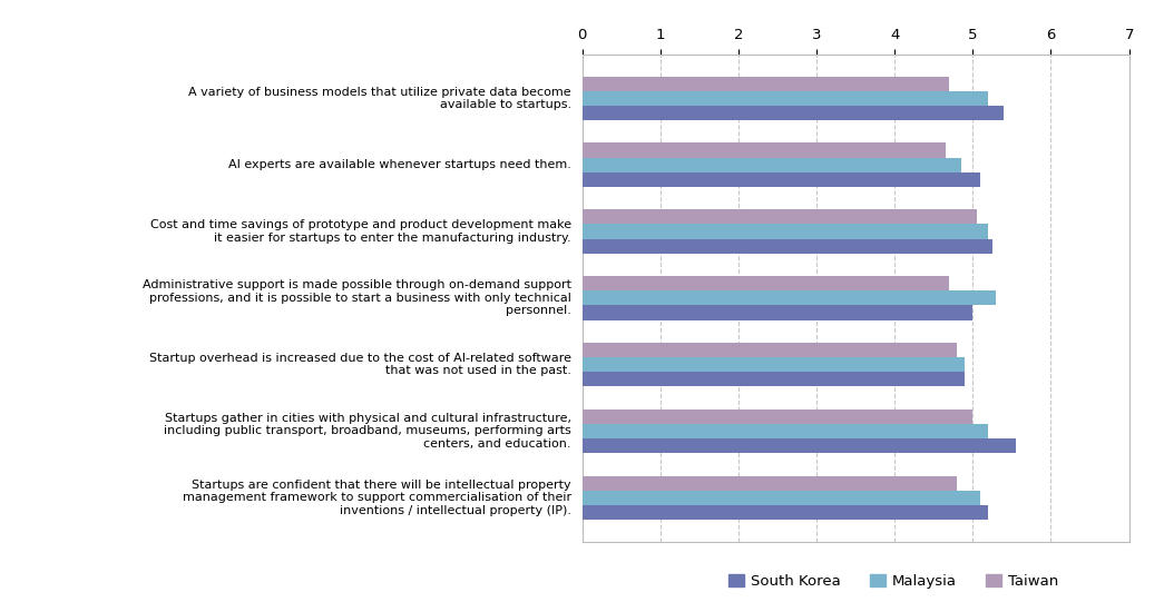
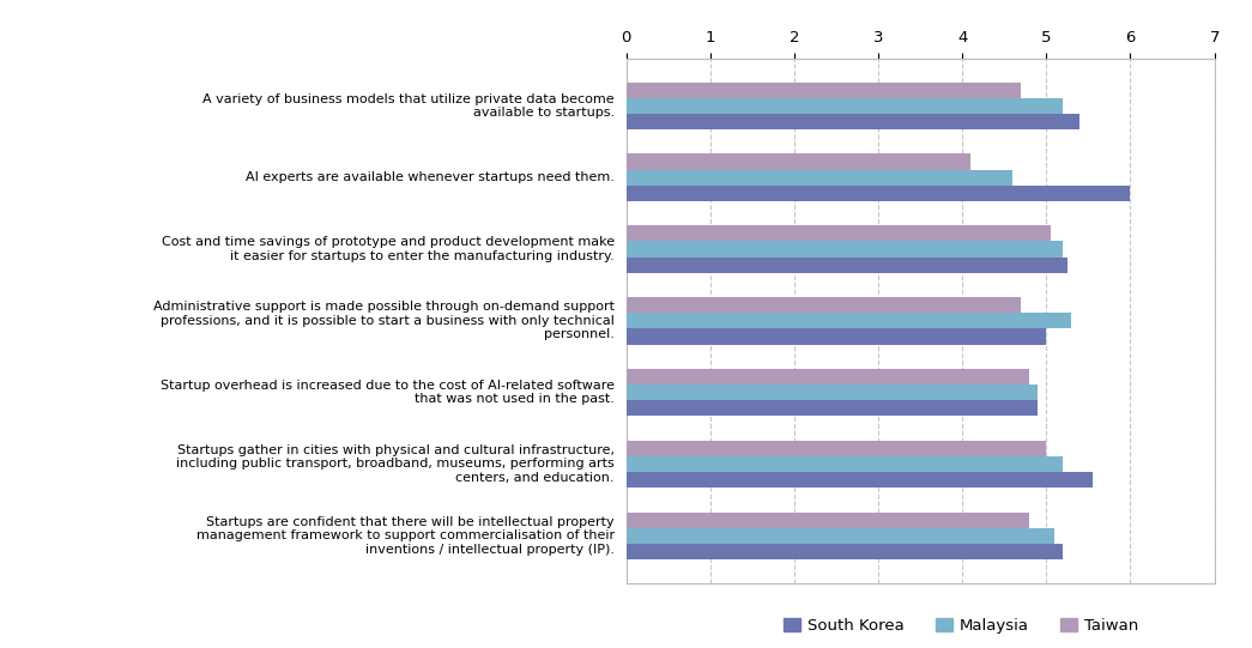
Taiwan/AI experts are available whenever startups need them.: 4.65 -> 4.10
Malaysia/AI experts are available whenever startups need them.: 4.85 -> 4.60
South Korea/AI experts are available whenever startups need them.: 5.10 -> 6.00
